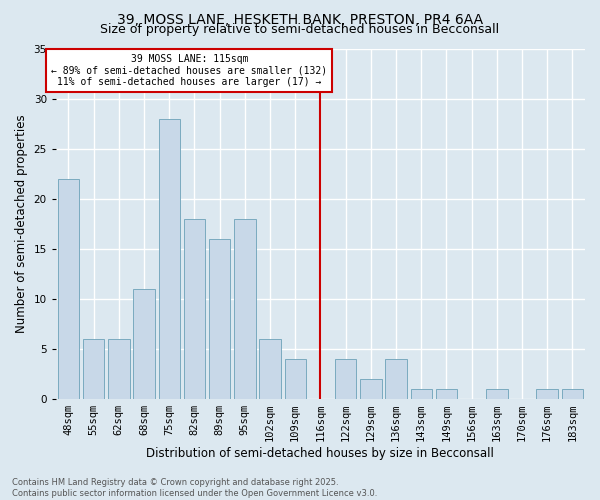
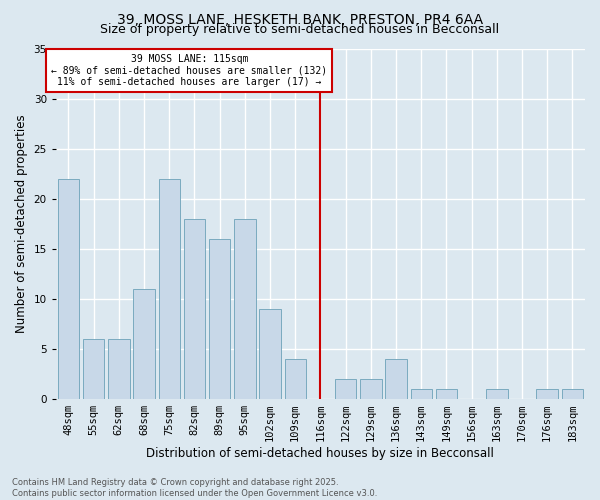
75sqm: 28 -> 22
102sqm: 6 -> 9
122sqm: 4 -> 2
